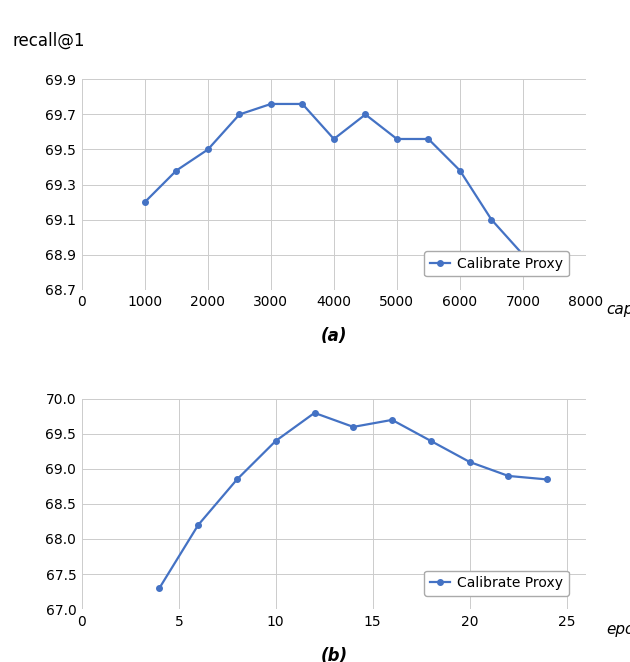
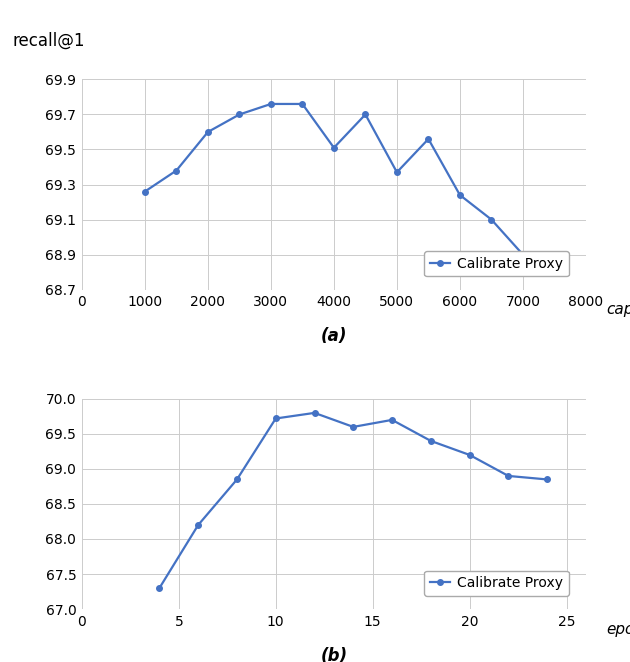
1000: 69.20 -> 69.26
2000: 69.50 -> 69.60
4000: 69.56 -> 69.51
5000: 69.56 -> 69.37
6000: 69.38 -> 69.24
10: 69.40 -> 69.72
20: 69.10 -> 69.20
